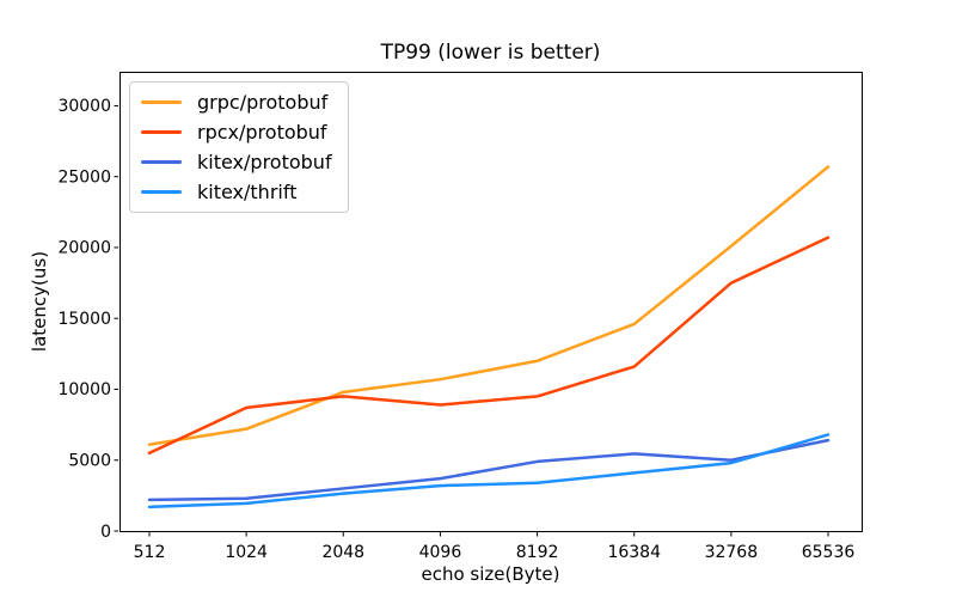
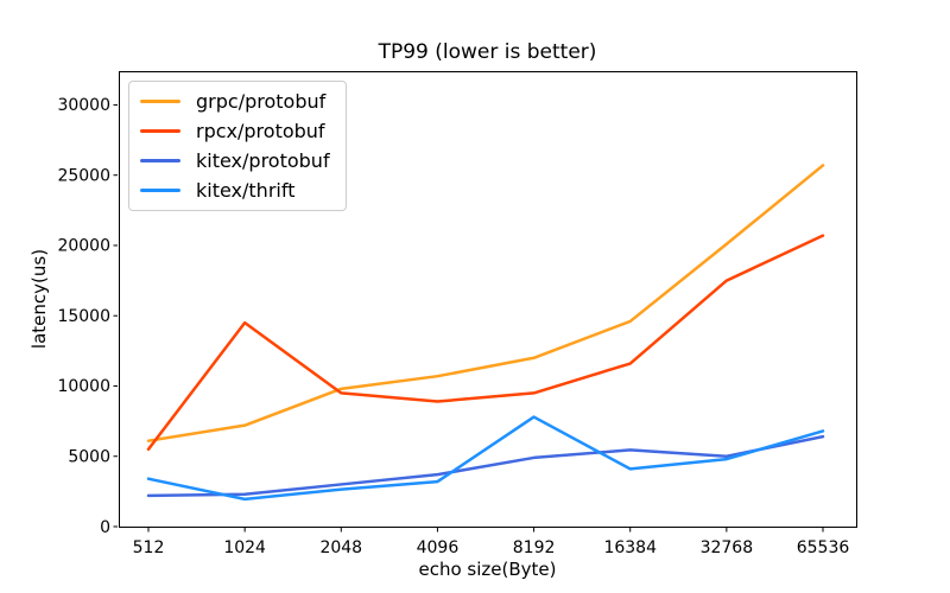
kitex/thrift/512: 1700 -> 3400
rpcx/protobuf/1024: 8700 -> 14500
kitex/thrift/8192: 3400 -> 7800
